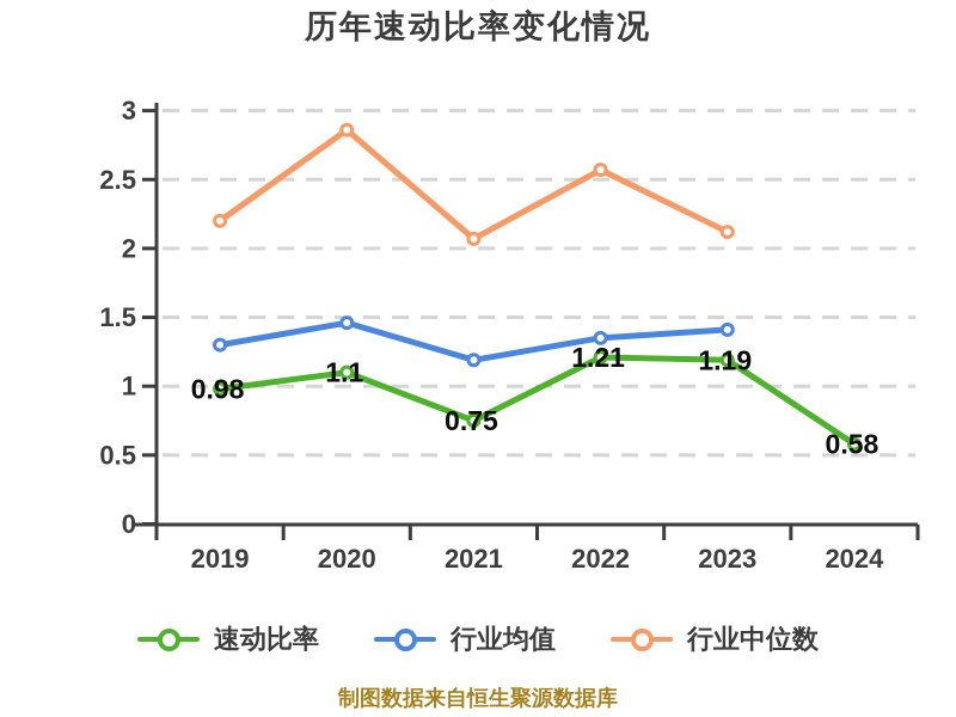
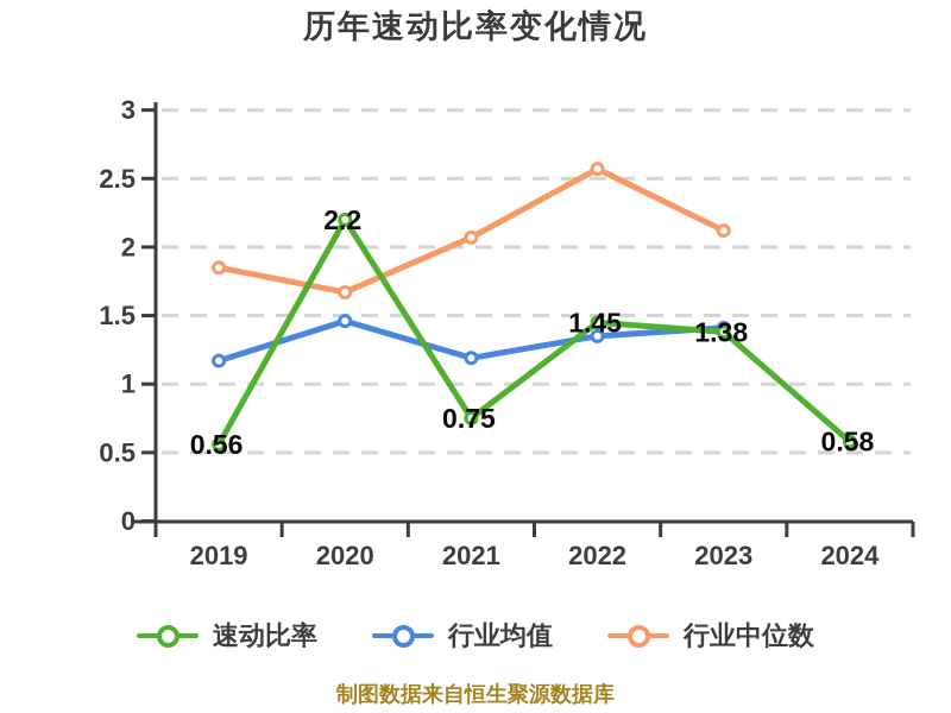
行业中位数/2019: 2.20 -> 1.85
行业均值/2019: 1.30 -> 1.17
速动比率/2019: 0.98 -> 0.56
行业中位数/2020: 2.86 -> 1.67
速动比率/2020: 1.1 -> 2.2
速动比率/2022: 1.21 -> 1.45
速动比率/2023: 1.19 -> 1.38
